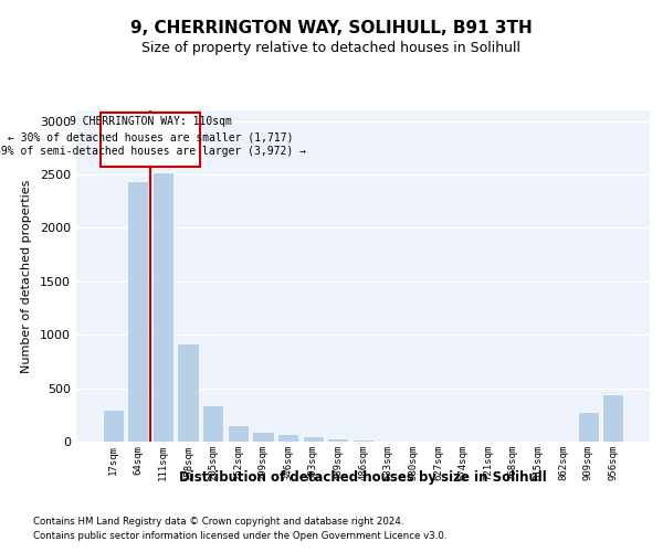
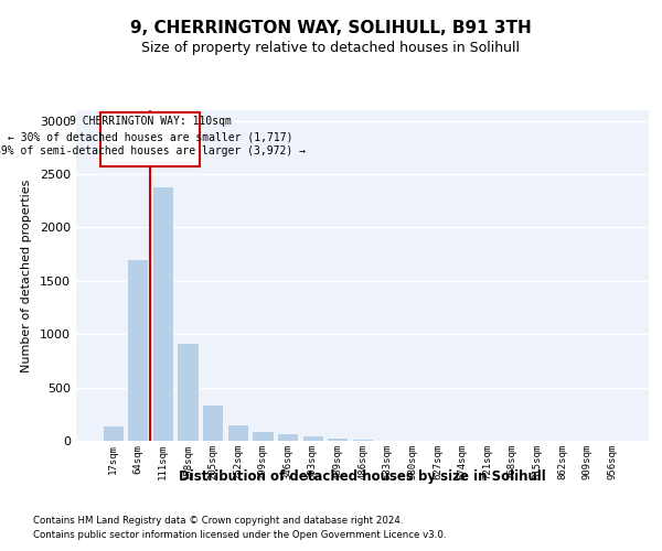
17sqm: 300 -> 140
64sqm: 2440 -> 1700
111sqm: 2520 -> 2390
909sqm: 280 -> 0
956sqm: 440 -> 0
